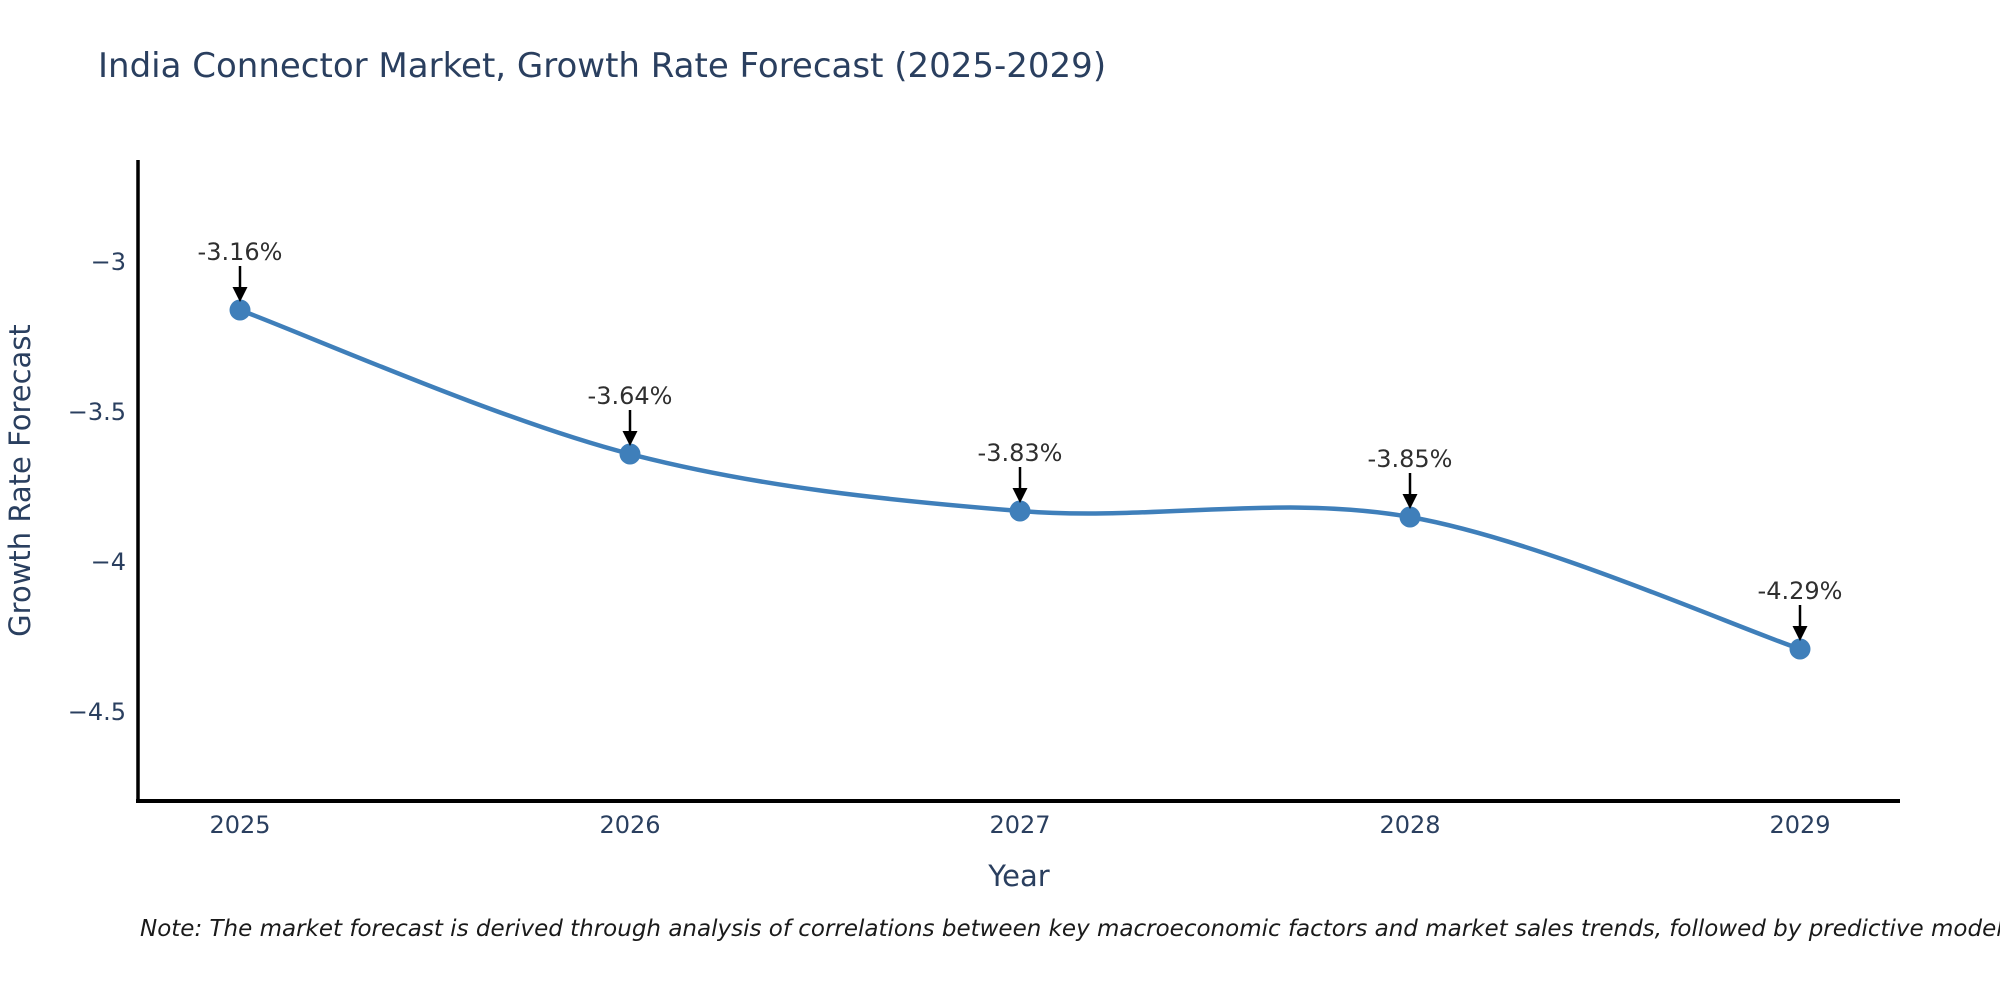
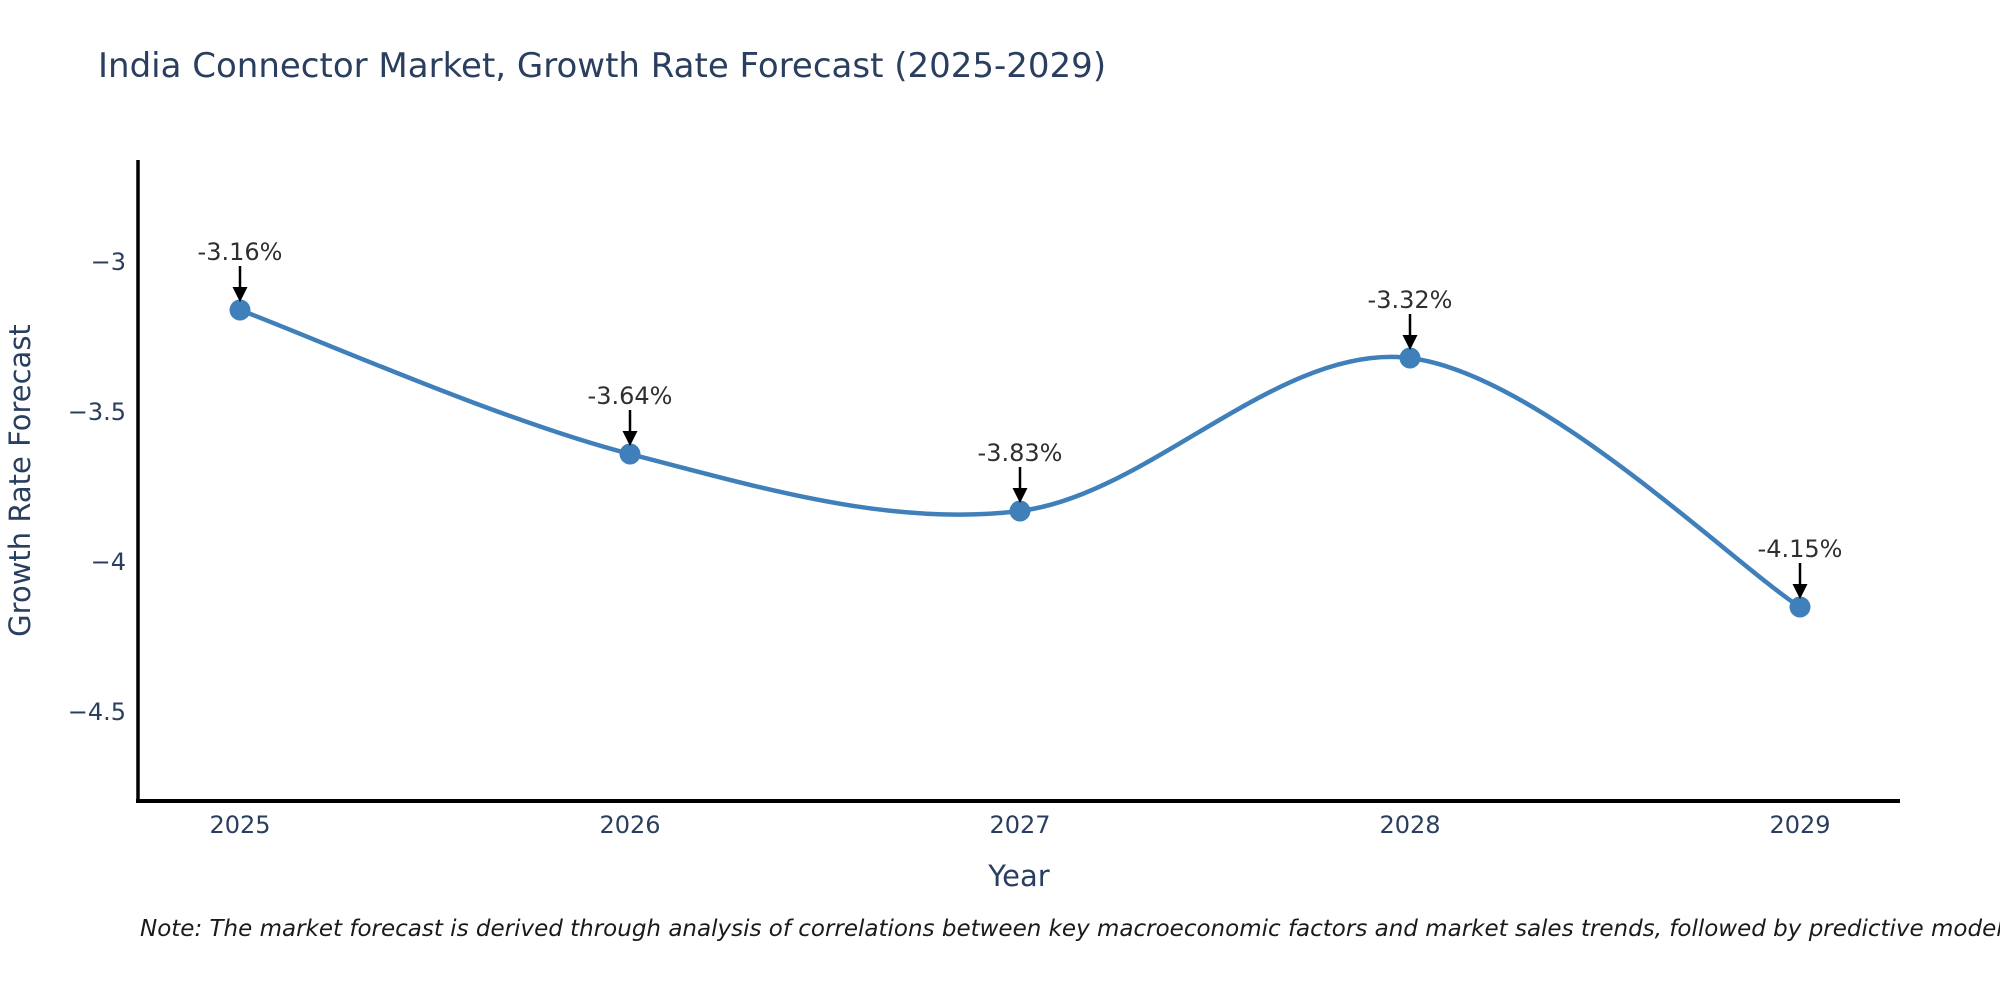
2028: -3.85% -> -3.32%
2029: -4.29% -> -4.15%
